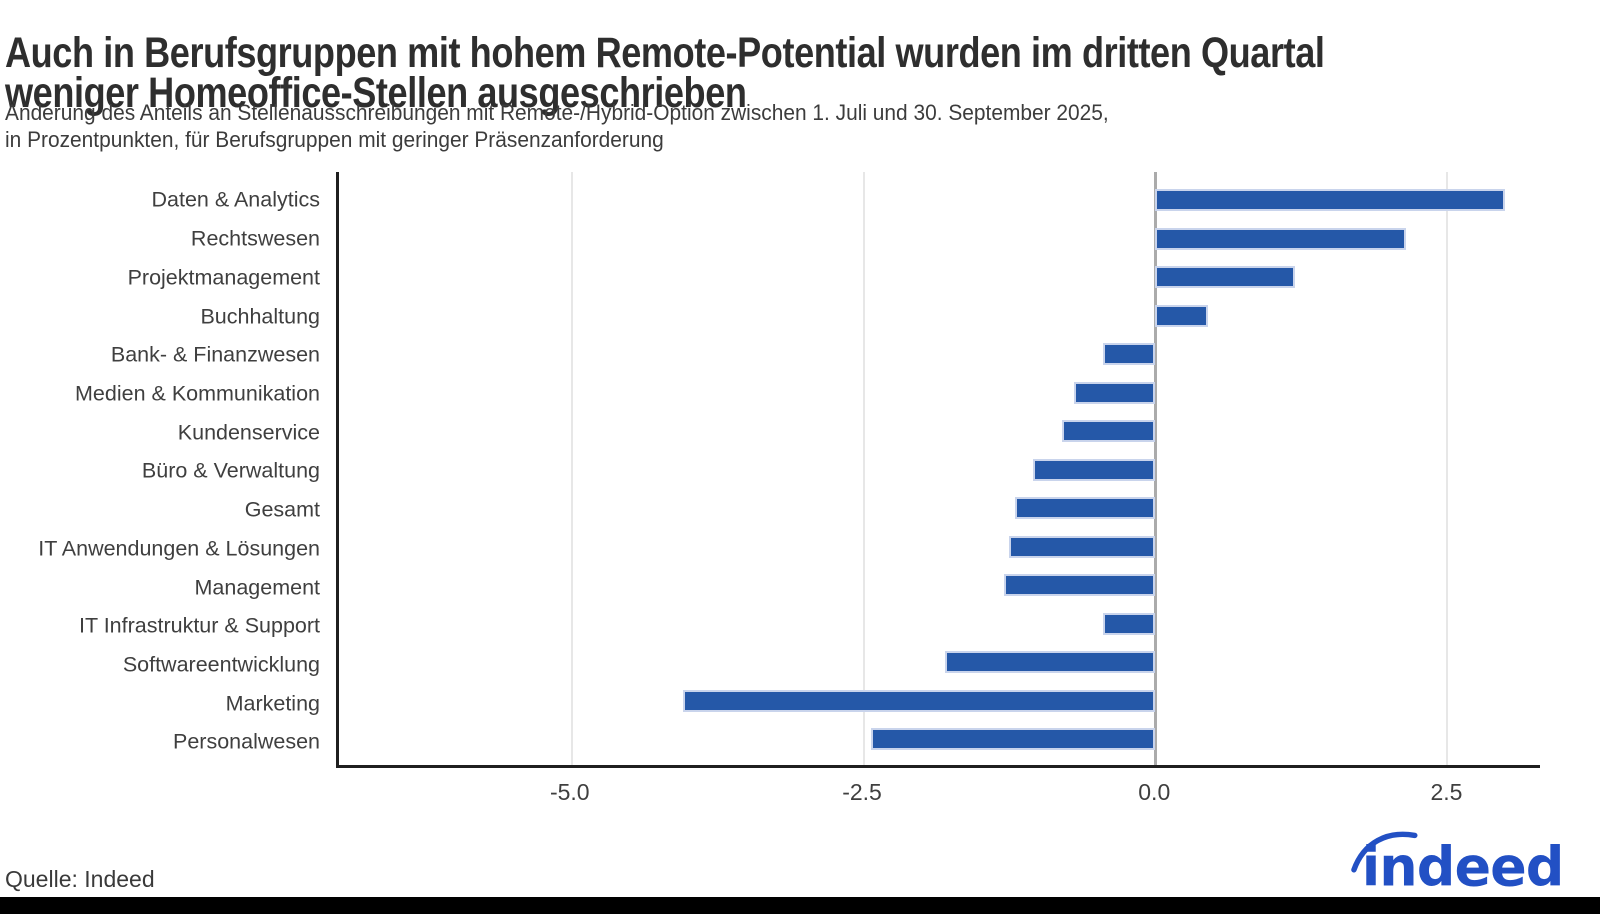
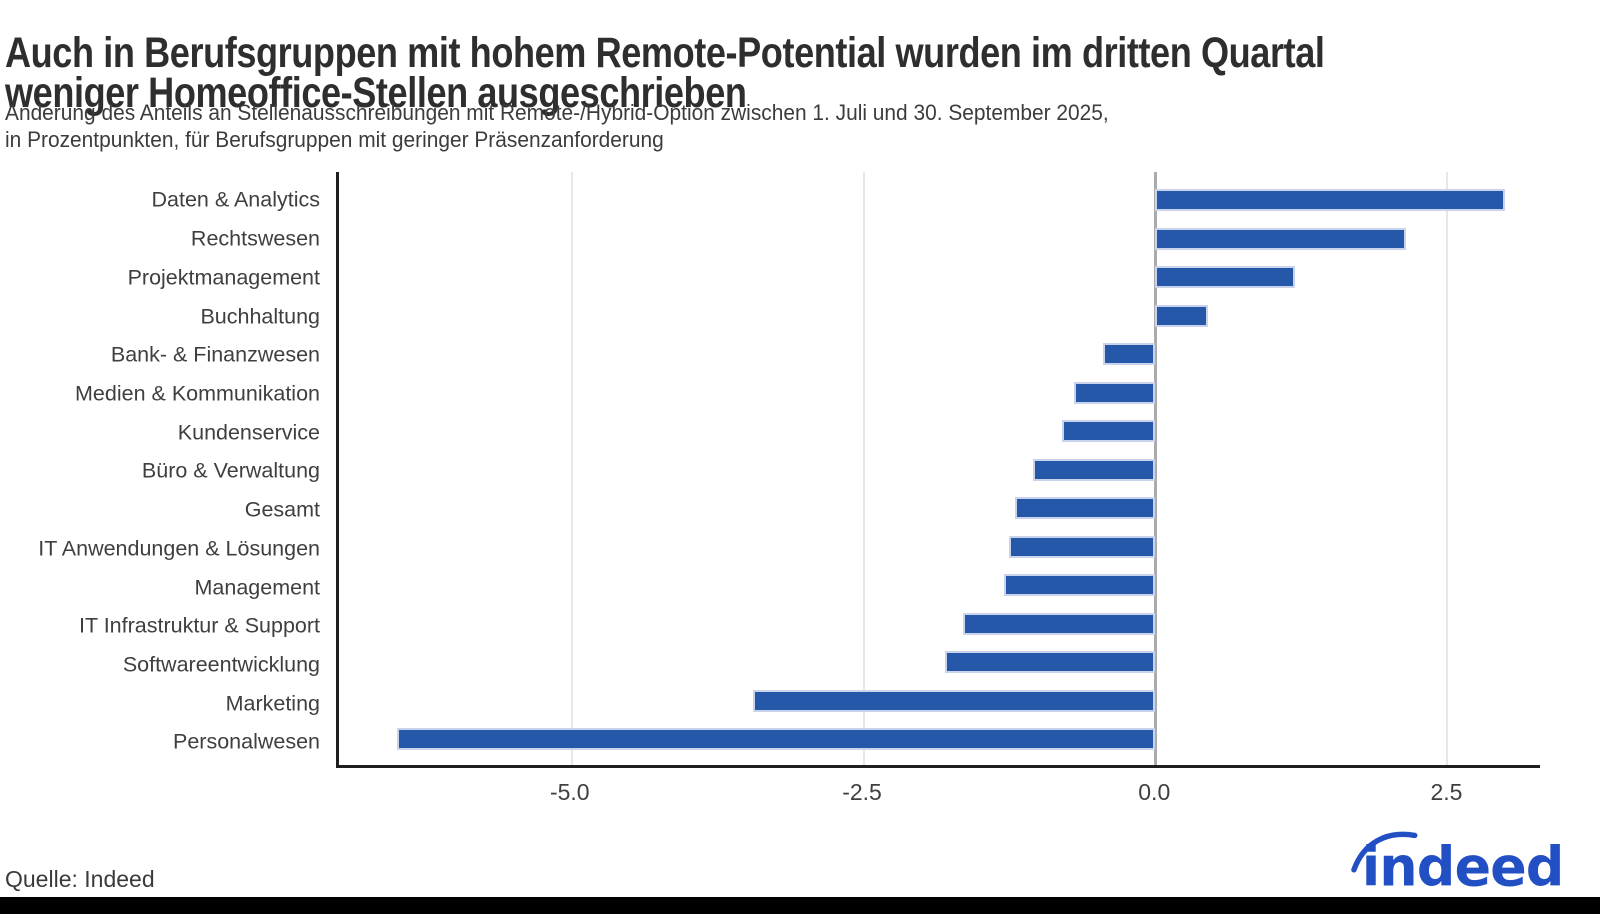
IT Infrastruktur & Support: -0.45 -> -1.65
Marketing: -4.05 -> -3.45
Personalwesen: -2.44 -> -6.50
